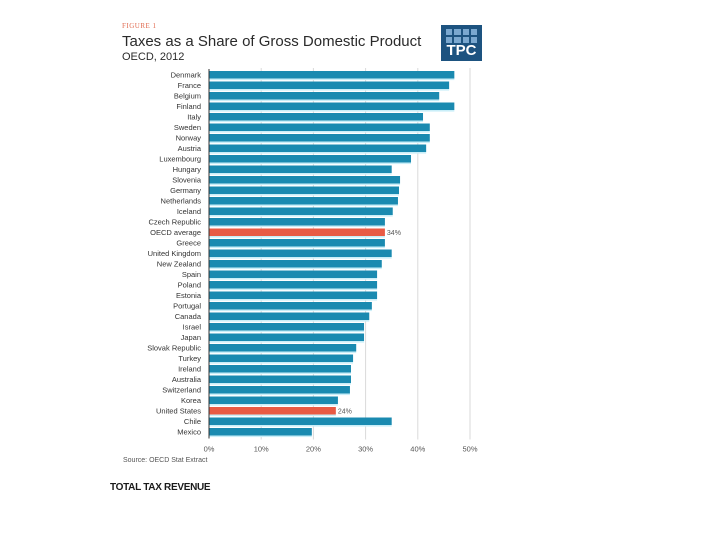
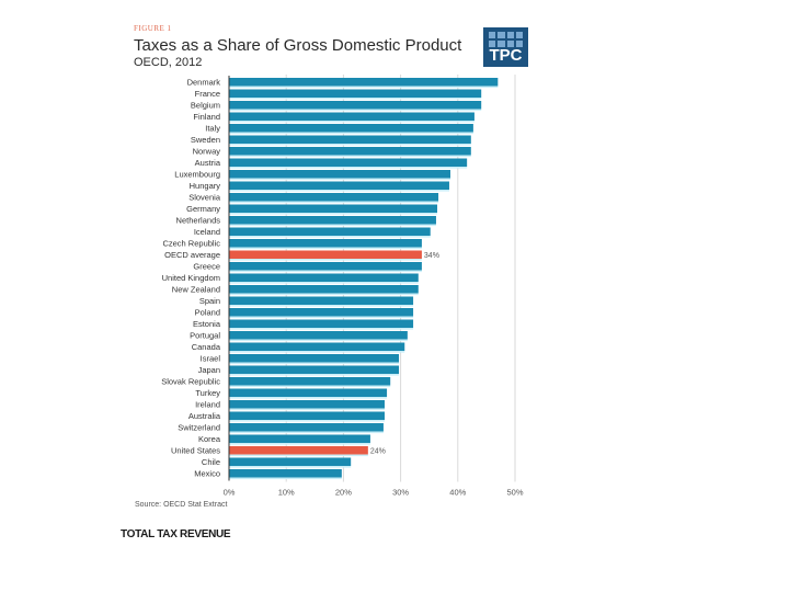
France: 46% -> 44%
Finland: 47% -> 43%
Italy: 41% -> 43%
Hungary: 35% -> 38%
United Kingdom: 35% -> 33%
Chile: 35% -> 21%
